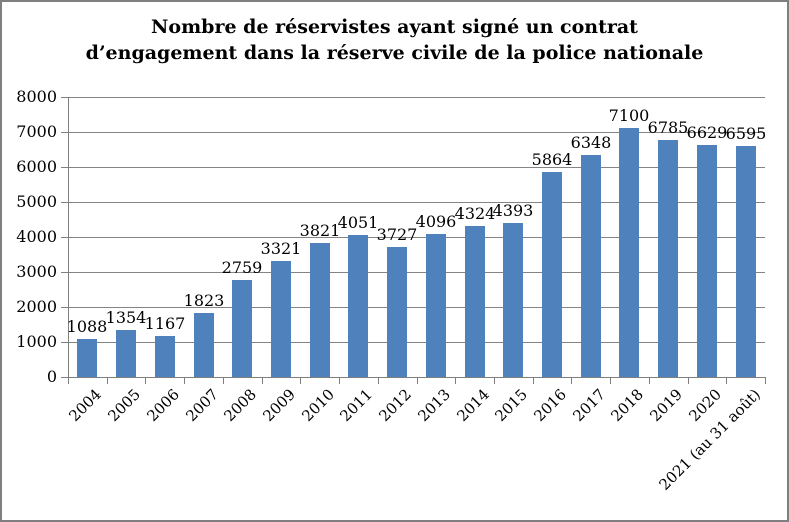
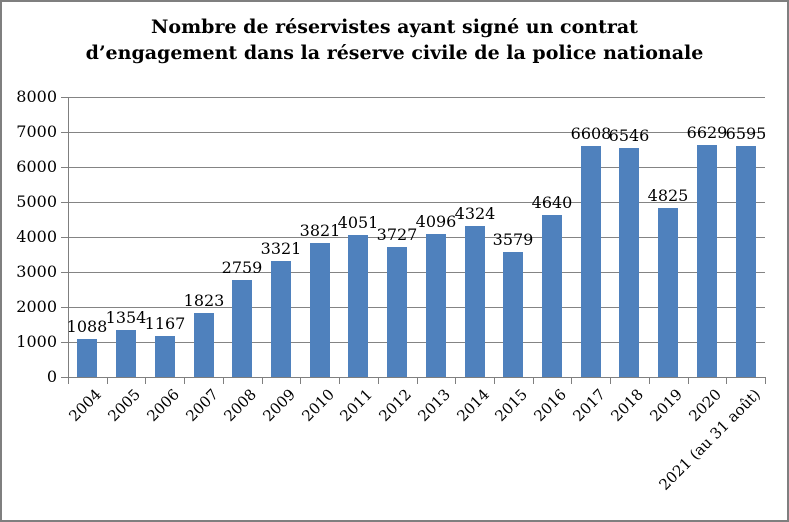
2015: 4393 -> 3579
2016: 5864 -> 4640
2017: 6348 -> 6608
2018: 7100 -> 6546
2019: 6785 -> 4825
